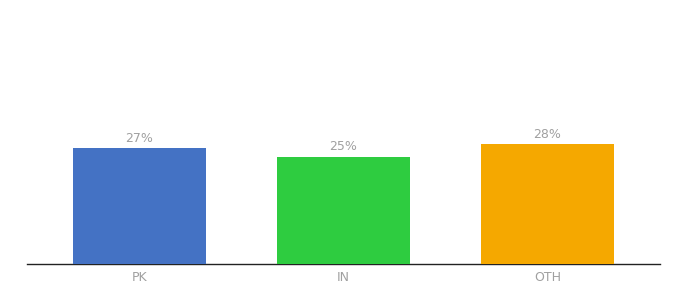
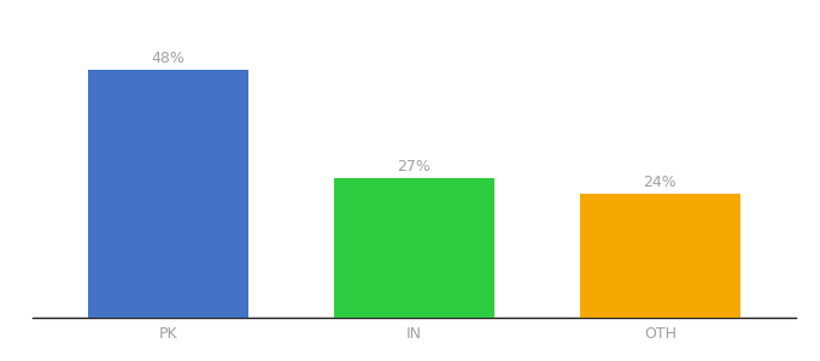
PK: 27% -> 48%
IN: 25% -> 27%
OTH: 28% -> 24%
